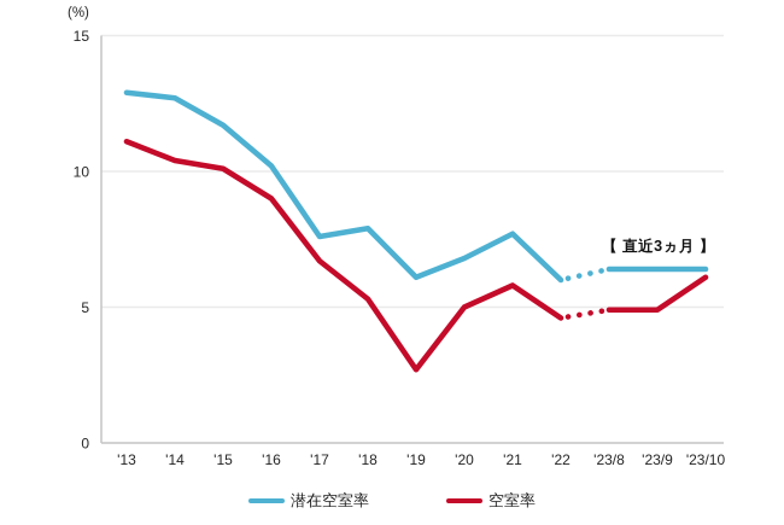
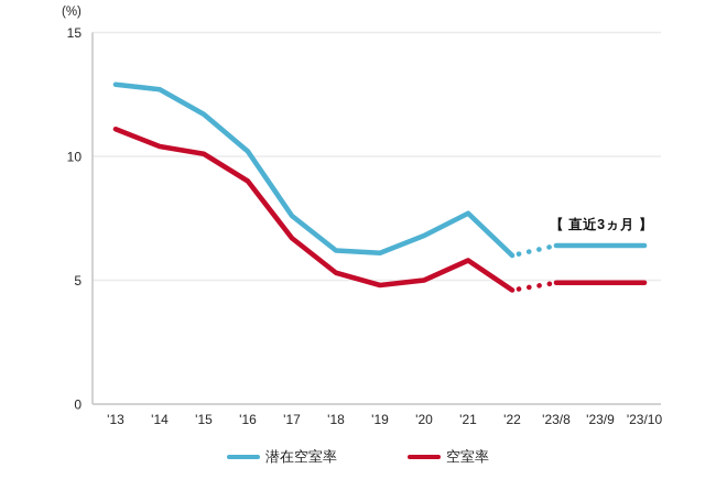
潜在空室率/'18: 7.9 -> 6.2
空室率/'19: 2.7 -> 4.8
空室率/'23/10: 6.1 -> 4.9
